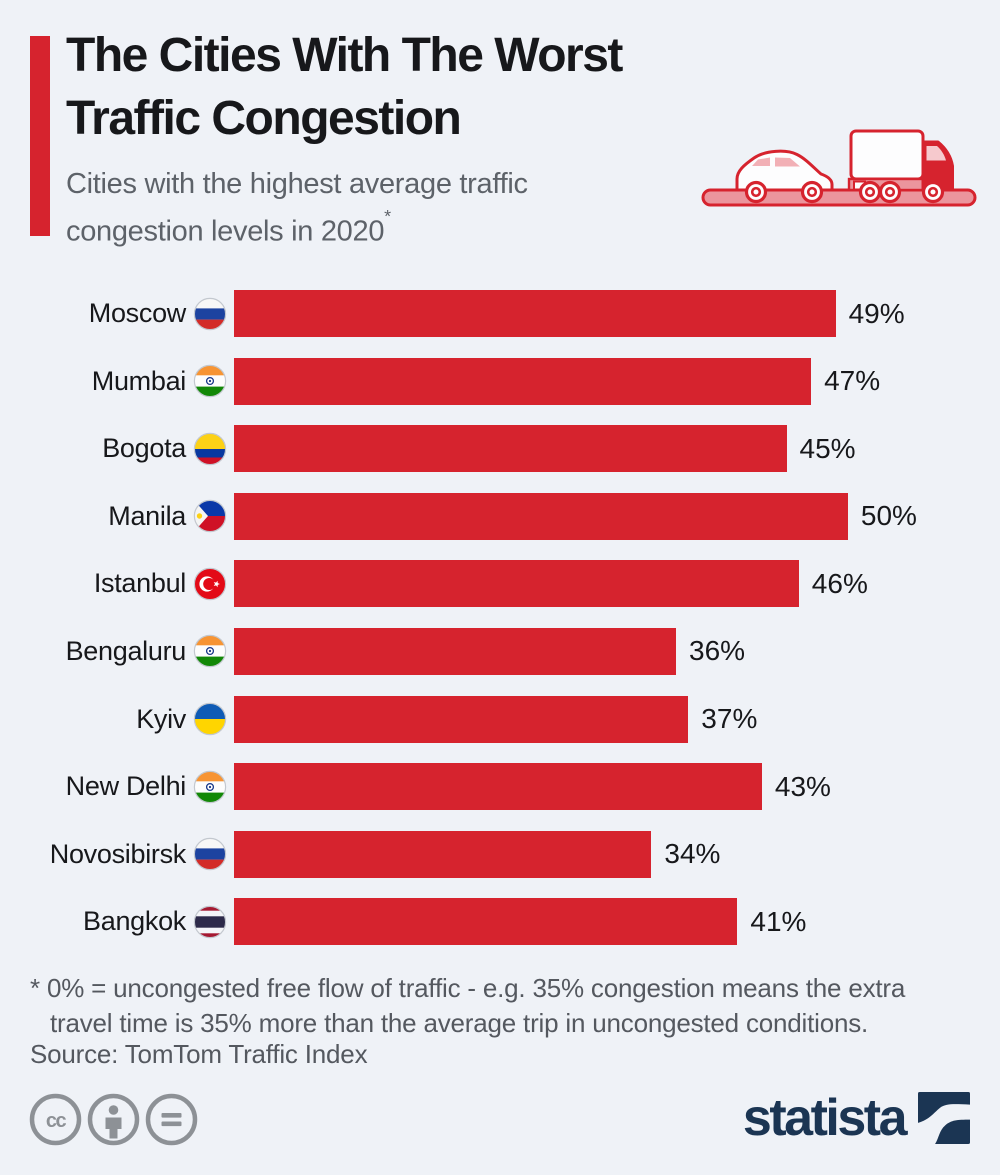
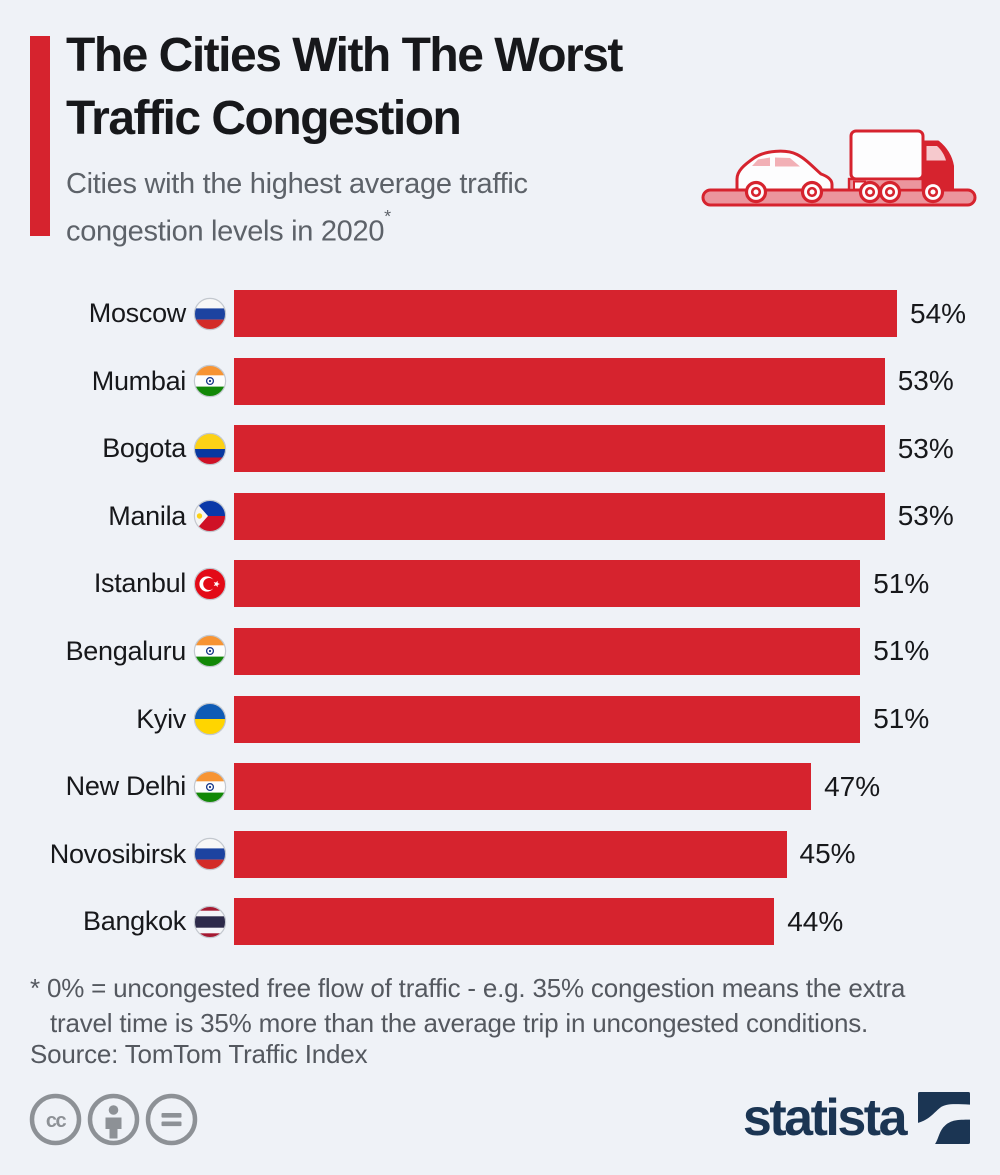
Moscow: 49% -> 54%
Mumbai: 47% -> 53%
Bogota: 45% -> 53%
Manila: 50% -> 53%
Istanbul: 46% -> 51%
Bengaluru: 36% -> 51%
Kyiv: 37% -> 51%
New Delhi: 43% -> 47%
Novosibirsk: 34% -> 45%
Bangkok: 41% -> 44%
